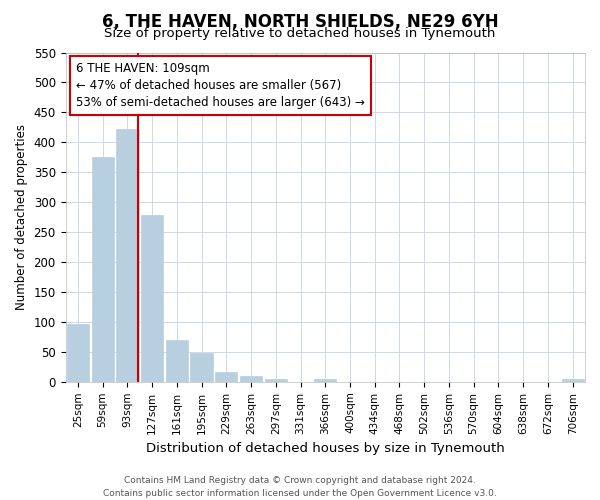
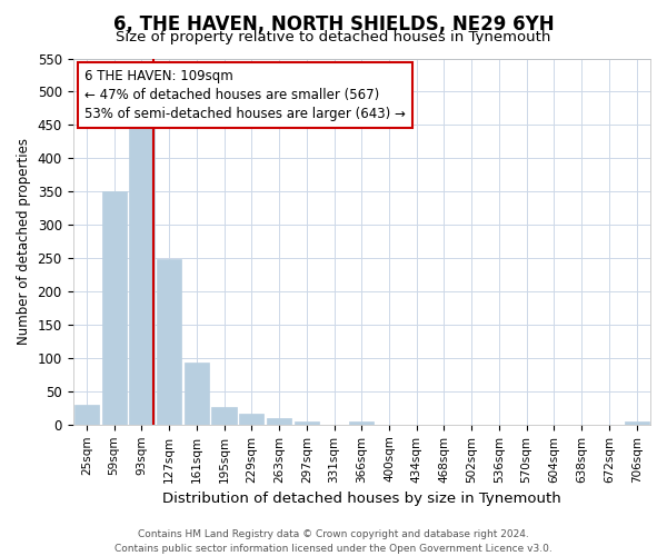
25sqm: 96 -> 30
59sqm: 376 -> 350
93sqm: 422 -> 445
127sqm: 278 -> 248
161sqm: 70 -> 93
195sqm: 48 -> 27
